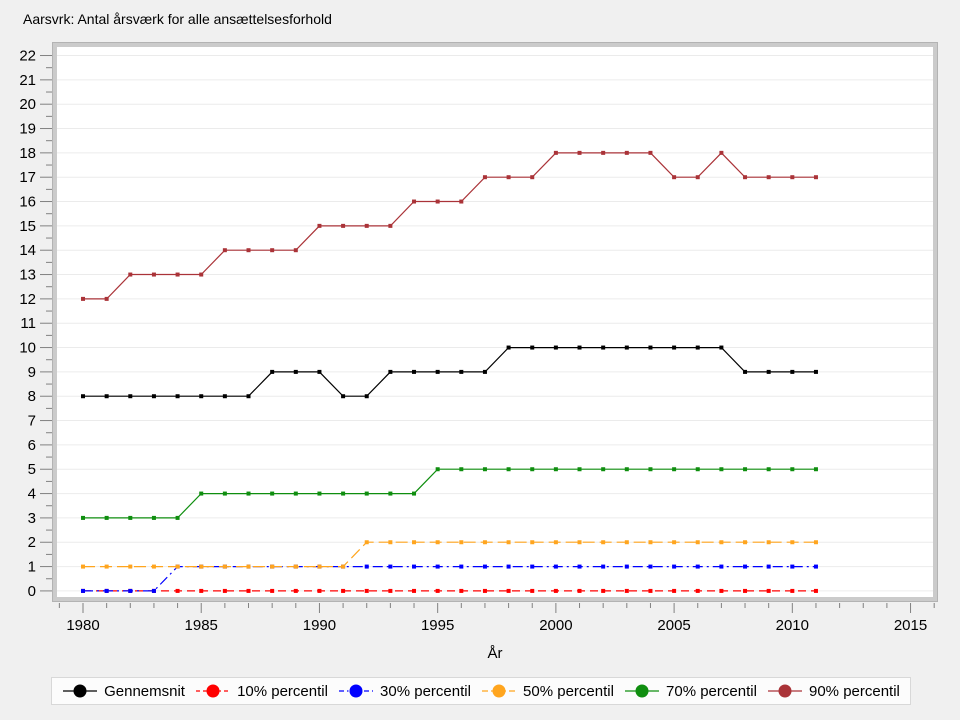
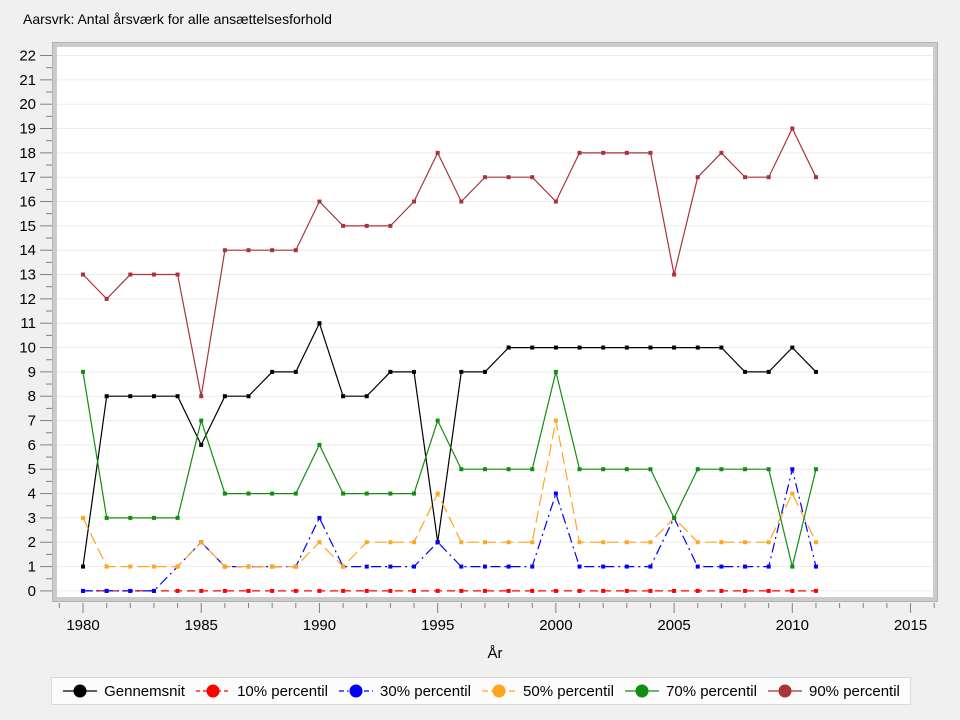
Gennemsnit/1980: 8 -> 1
50% percentil/1980: 1 -> 3
70% percentil/1980: 3 -> 9
90% percentil/1980: 12 -> 13
Gennemsnit/1985: 8 -> 6
30% percentil/1985: 1 -> 2
50% percentil/1985: 1 -> 2
70% percentil/1985: 4 -> 7
90% percentil/1985: 13 -> 8
Gennemsnit/1990: 9 -> 11
30% percentil/1990: 1 -> 3
50% percentil/1990: 1 -> 2
70% percentil/1990: 4 -> 6
90% percentil/1990: 15 -> 16
Gennemsnit/1995: 9 -> 2
30% percentil/1995: 1 -> 2
50% percentil/1995: 2 -> 4
70% percentil/1995: 5 -> 7
90% percentil/1995: 16 -> 18
30% percentil/2000: 1 -> 4
50% percentil/2000: 2 -> 7
70% percentil/2000: 5 -> 9
90% percentil/2000: 18 -> 16
30% percentil/2005: 1 -> 3
50% percentil/2005: 2 -> 3
70% percentil/2005: 5 -> 3
90% percentil/2005: 17 -> 13
Gennemsnit/2010: 9 -> 10
30% percentil/2010: 1 -> 5
50% percentil/2010: 2 -> 4
70% percentil/2010: 5 -> 1
90% percentil/2010: 17 -> 19
